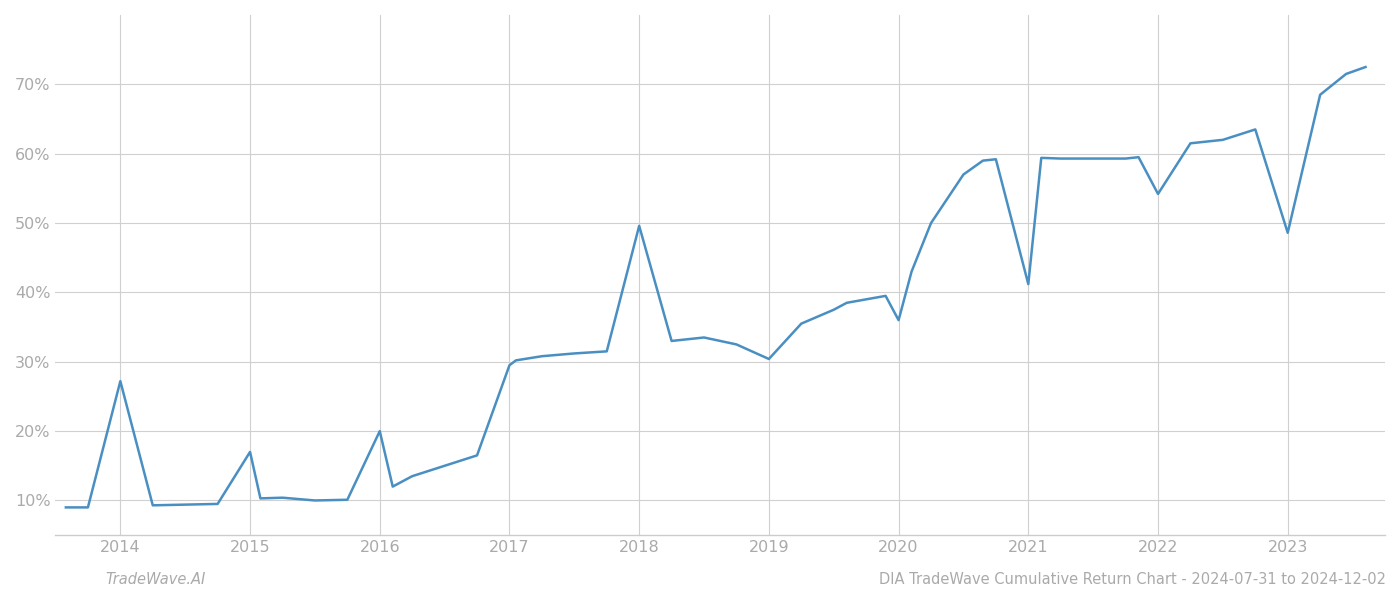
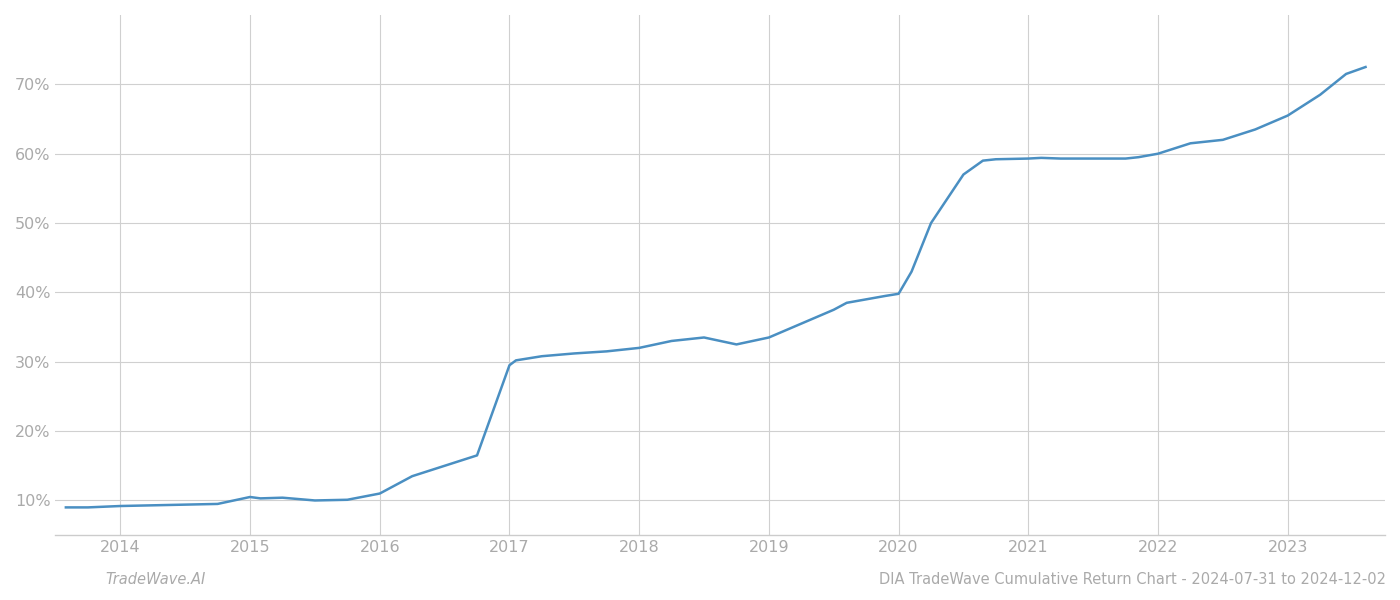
2014: 27.2% -> 9.2%
2015: 17.0% -> 10.5%
2016: 20.0% -> 11.0%
2018: 49.6% -> 32.0%
2019: 30.4% -> 33.5%
2020: 36.0% -> 39.8%
2021: 41.2% -> 59.3%
2022: 54.2% -> 60.0%
2023: 48.6% -> 65.5%
